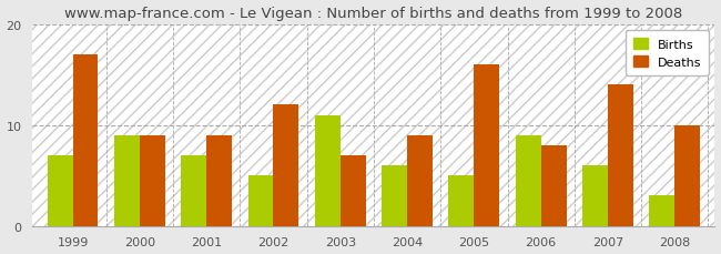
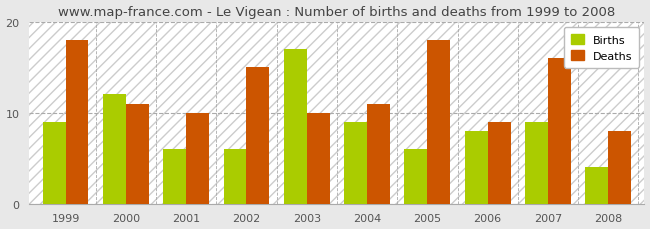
Births/1999: 7 -> 9
Deaths/1999: 17 -> 18
Births/2000: 9 -> 12
Deaths/2000: 9 -> 11
Births/2001: 7 -> 6
Deaths/2001: 9 -> 10
Births/2002: 5 -> 6
Deaths/2002: 12 -> 15
Births/2003: 11 -> 17
Deaths/2003: 7 -> 10
Births/2004: 6 -> 9
Deaths/2004: 9 -> 11
Births/2005: 5 -> 6
Deaths/2005: 16 -> 18
Births/2006: 9 -> 8
Deaths/2006: 8 -> 9
Births/2007: 6 -> 9
Deaths/2007: 14 -> 16
Births/2008: 3 -> 4
Deaths/2008: 10 -> 8
